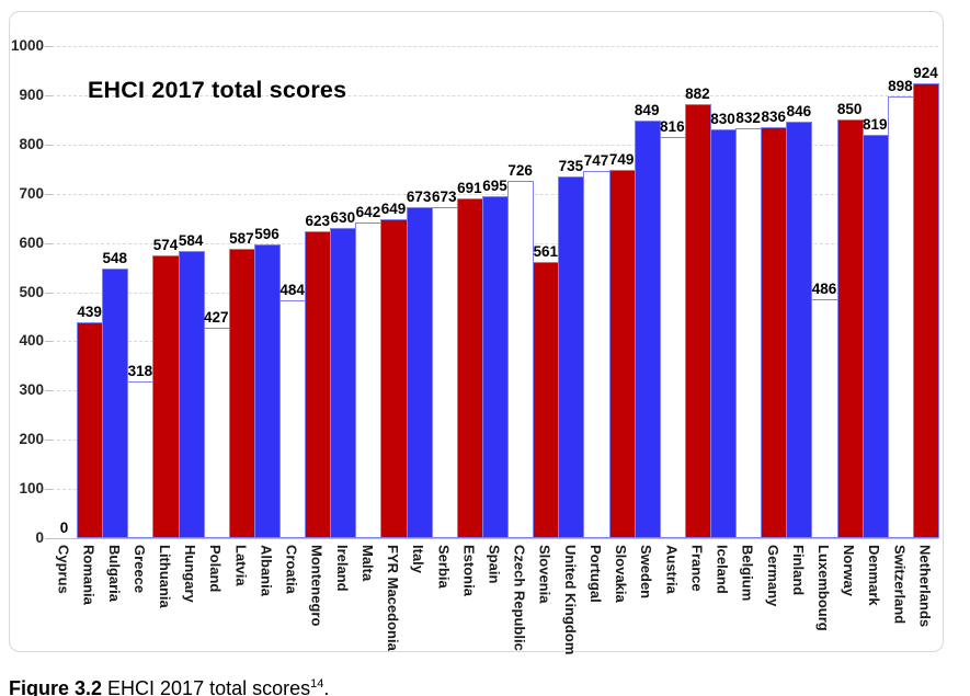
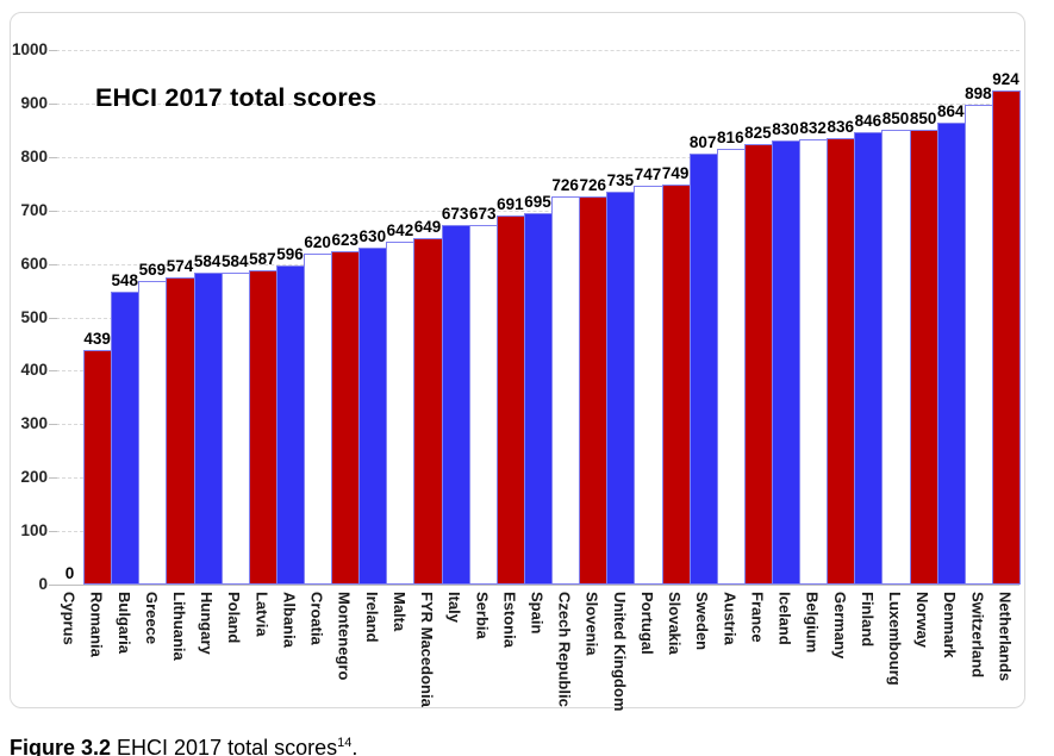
Greece: 318 -> 569
Poland: 427 -> 584
Croatia: 484 -> 620
Slovenia: 561 -> 726
Sweden: 849 -> 807
France: 882 -> 825
Luxembourg: 486 -> 850
Denmark: 819 -> 864
